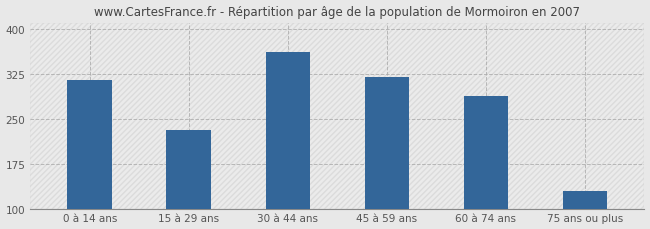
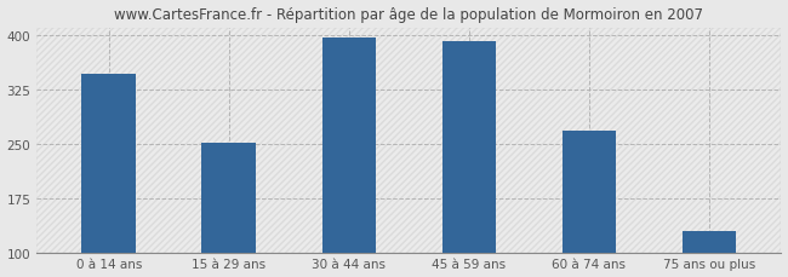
0 à 14 ans: 314 -> 347
15 à 29 ans: 232 -> 252
30 à 44 ans: 362 -> 396
45 à 59 ans: 320 -> 391
60 à 74 ans: 288 -> 268
